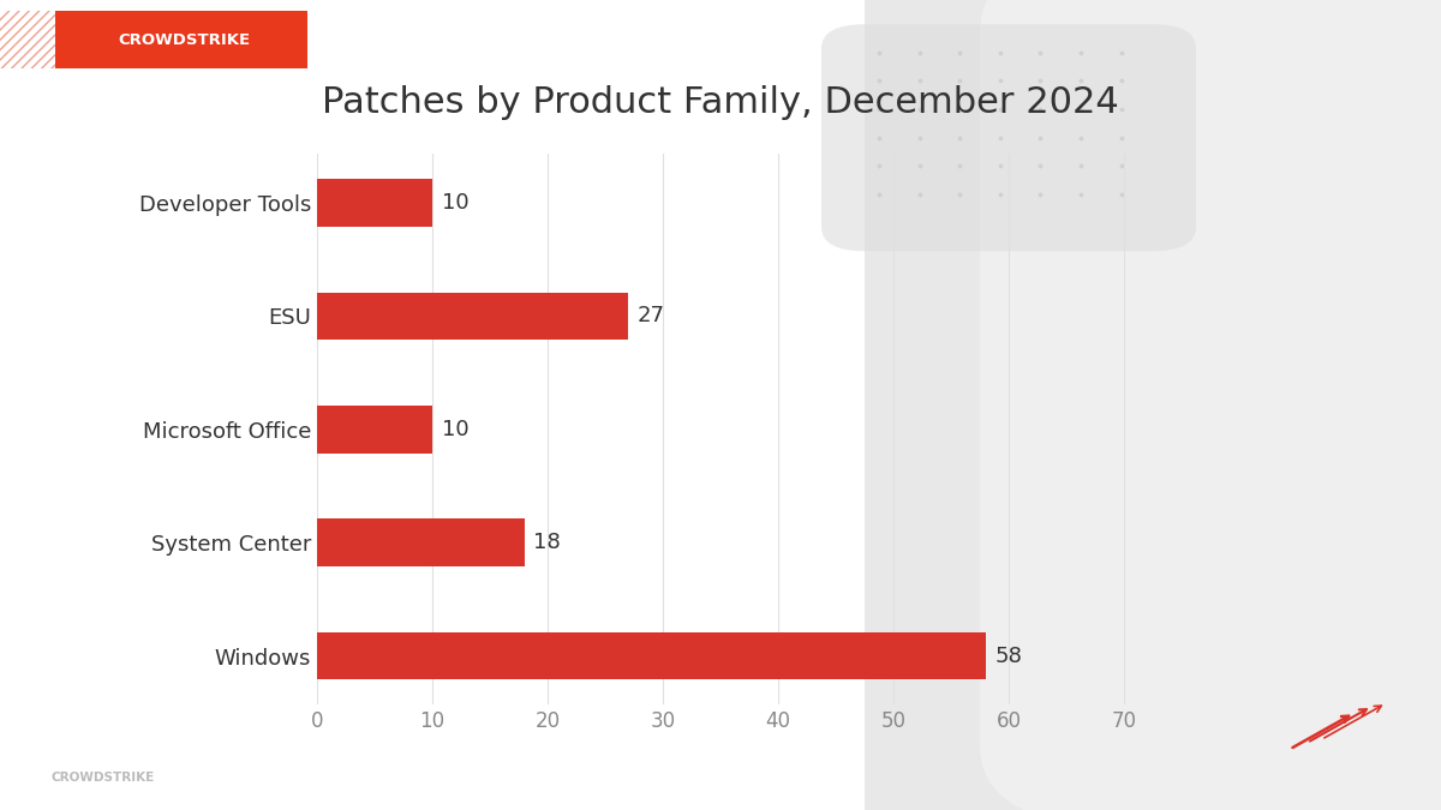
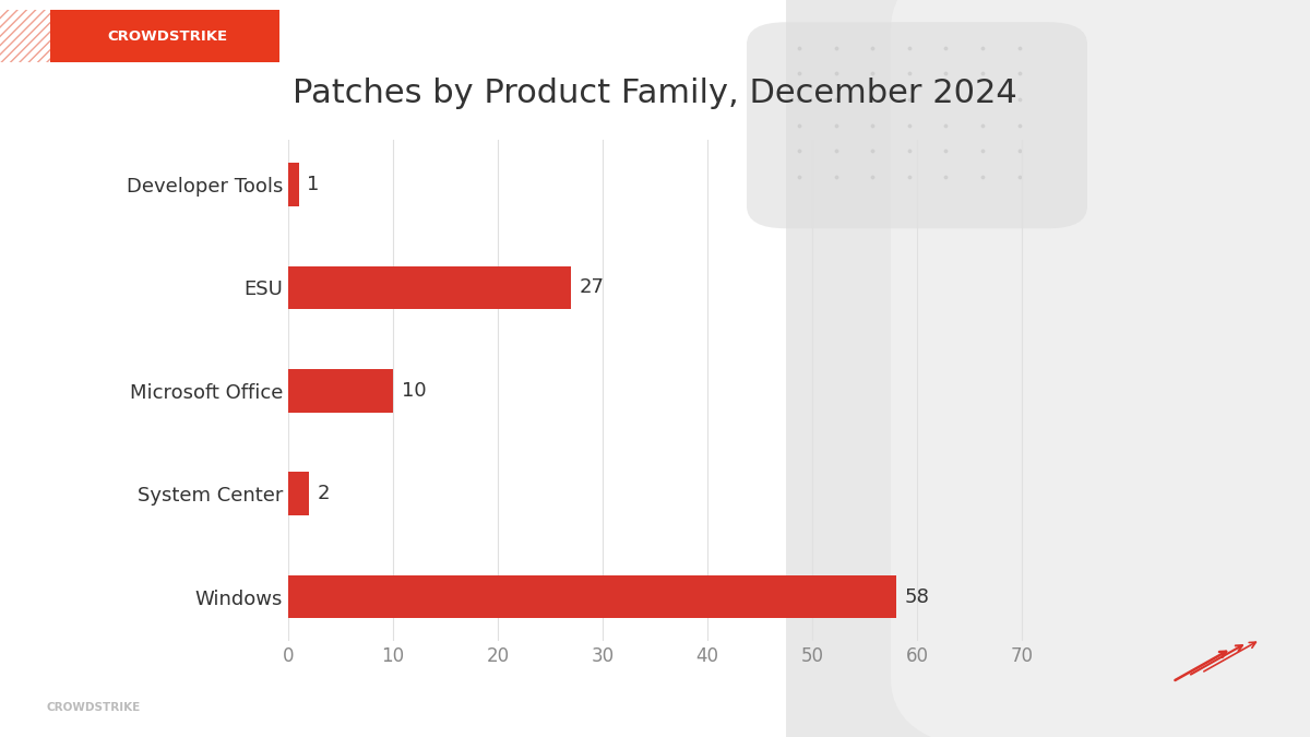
Developer Tools: 10 -> 1
System Center: 18 -> 2
